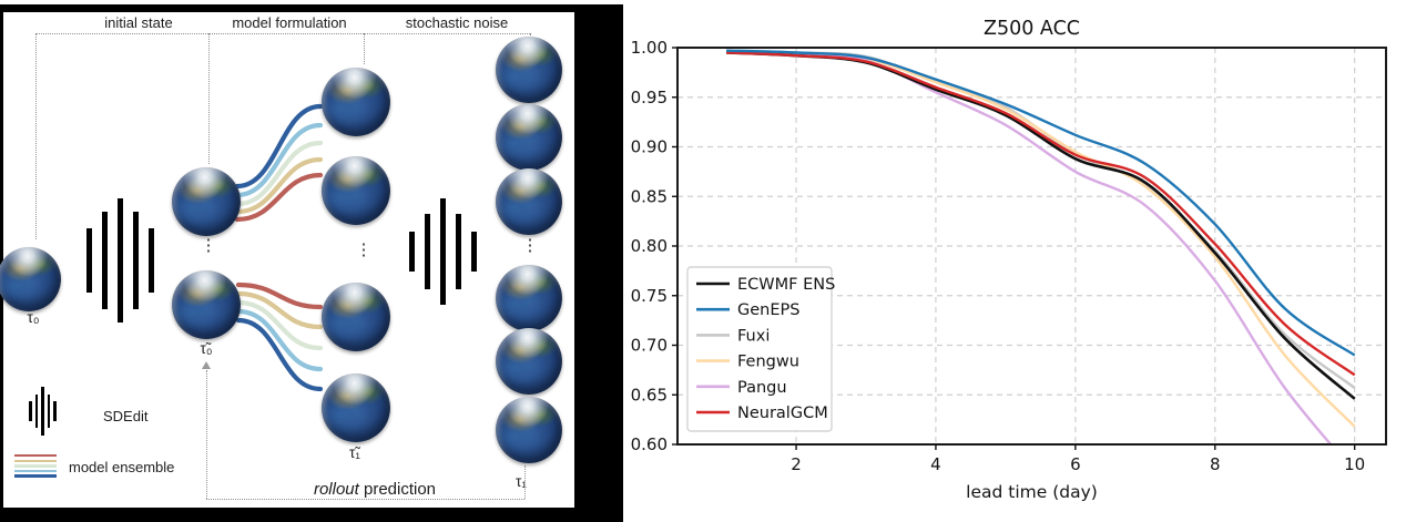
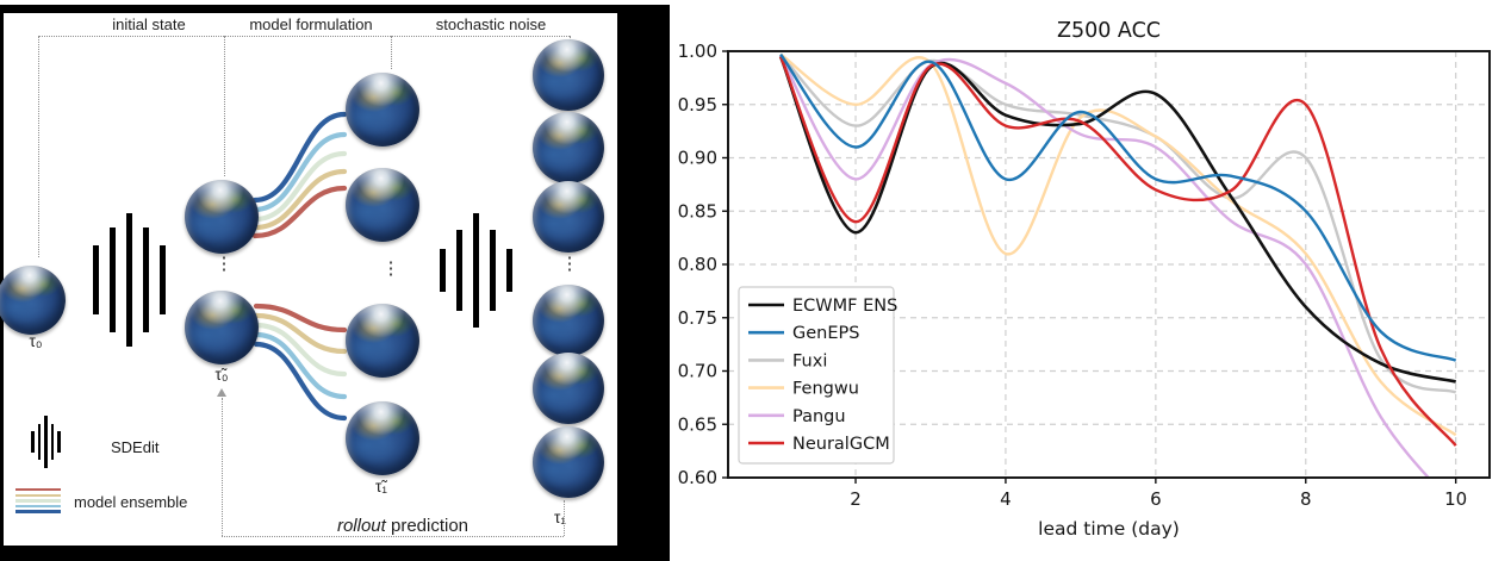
ECWMF ENS/2: 0.99 -> 0.83
GenEPS/2: 0.99 -> 0.91
Fuxi/2: 0.99 -> 0.93
Fengwu/2: 0.99 -> 0.95
Pangu/2: 0.99 -> 0.88
NeuralGCM/2: 0.99 -> 0.84
ECWMF ENS/4: 0.96 -> 0.94
GenEPS/4: 0.97 -> 0.88
Fuxi/4: 0.97 -> 0.95
Fengwu/4: 0.96 -> 0.81
Pangu/4: 0.95 -> 0.97
NeuralGCM/4: 0.96 -> 0.93
ECWMF ENS/6: 0.89 -> 0.96
GenEPS/6: 0.91 -> 0.88
Fuxi/6: 0.89 -> 0.92
Fengwu/6: 0.90 -> 0.92
Pangu/6: 0.88 -> 0.91
NeuralGCM/6: 0.89 -> 0.87
ECWMF ENS/8: 0.79 -> 0.76
GenEPS/8: 0.82 -> 0.85
Fuxi/8: 0.80 -> 0.90
Fengwu/8: 0.79 -> 0.81
Pangu/8: 0.77 -> 0.80
NeuralGCM/8: 0.80 -> 0.95
ECWMF ENS/10: 0.65 -> 0.69
GenEPS/10: 0.69 -> 0.71
Fuxi/10: 0.66 -> 0.68
Fengwu/10: 0.62 -> 0.64
NeuralGCM/10: 0.67 -> 0.63
